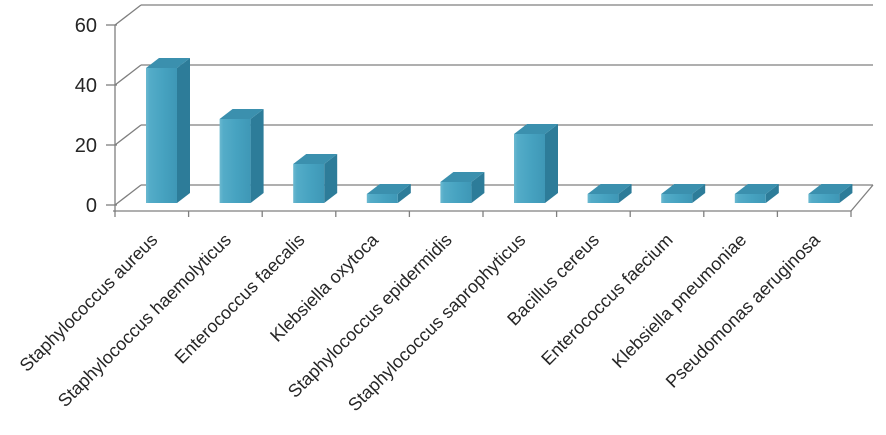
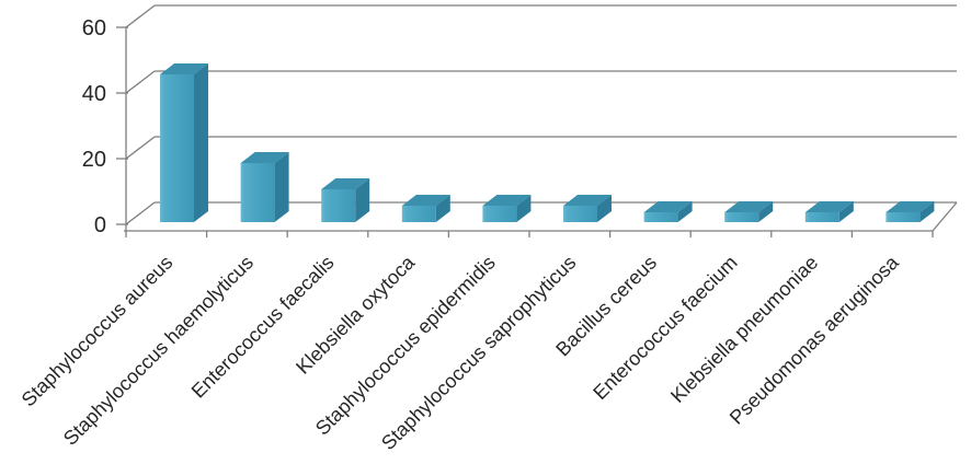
Staphylococcus haemolyticus: 28 -> 18
Enterococcus faecalis: 13 -> 10
Klebsiella oxytoca: 3 -> 5
Staphylococcus epidermidis: 7 -> 5
Staphylococcus saprophyticus: 23 -> 5
